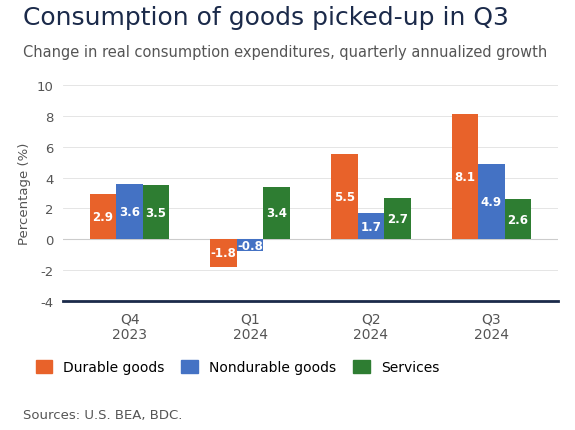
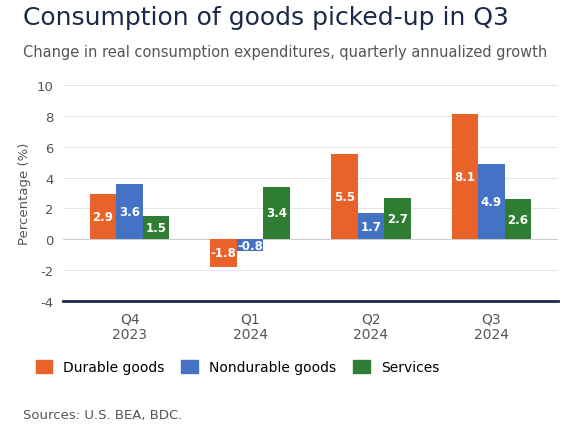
Services/Q4 2023: 3.5 -> 1.5
